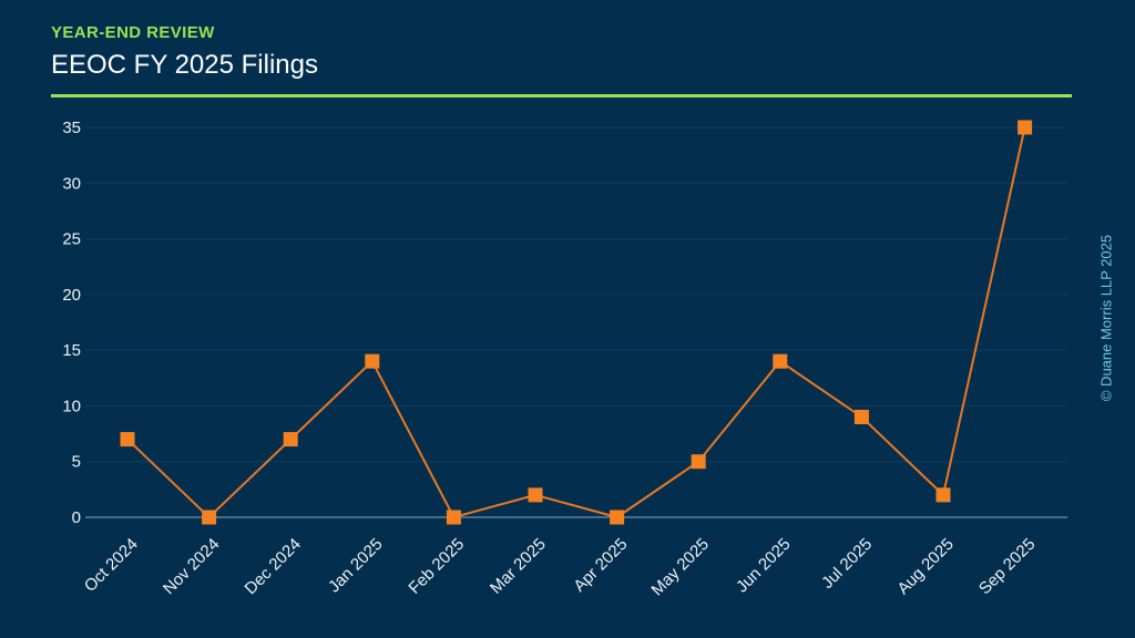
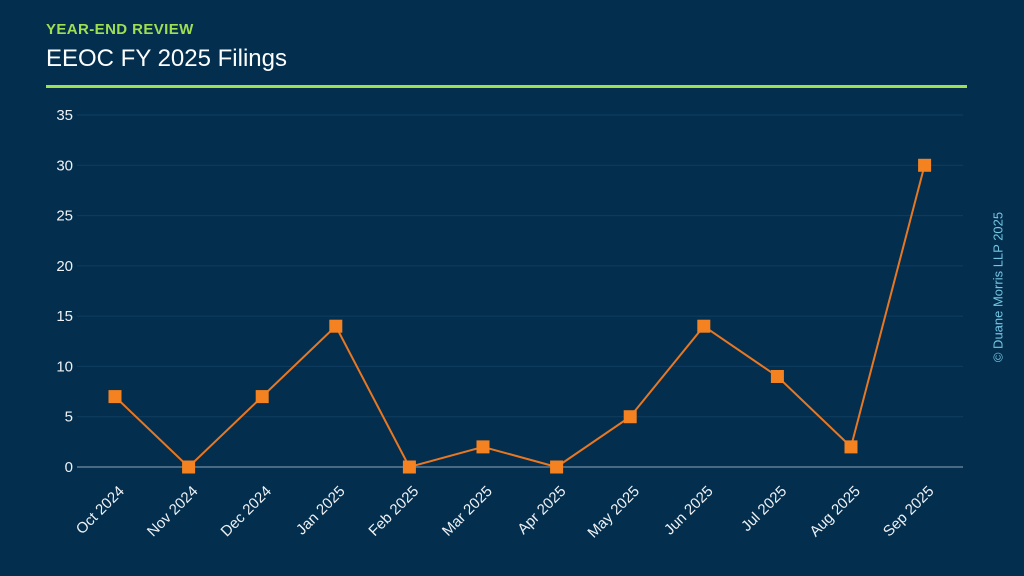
Sep 2025: 35 -> 30
